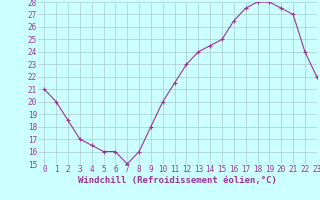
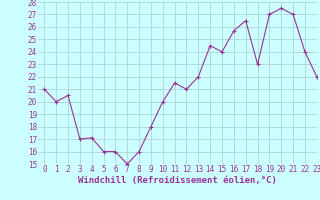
2: 18.5 -> 20.5
4: 16.5 -> 17.1
12: 23.0 -> 21.0
13: 24.0 -> 22.0
15: 25.0 -> 24.0
16: 26.5 -> 25.7
17: 27.5 -> 26.5
18: 28.0 -> 23.0
19: 28.0 -> 27.0
